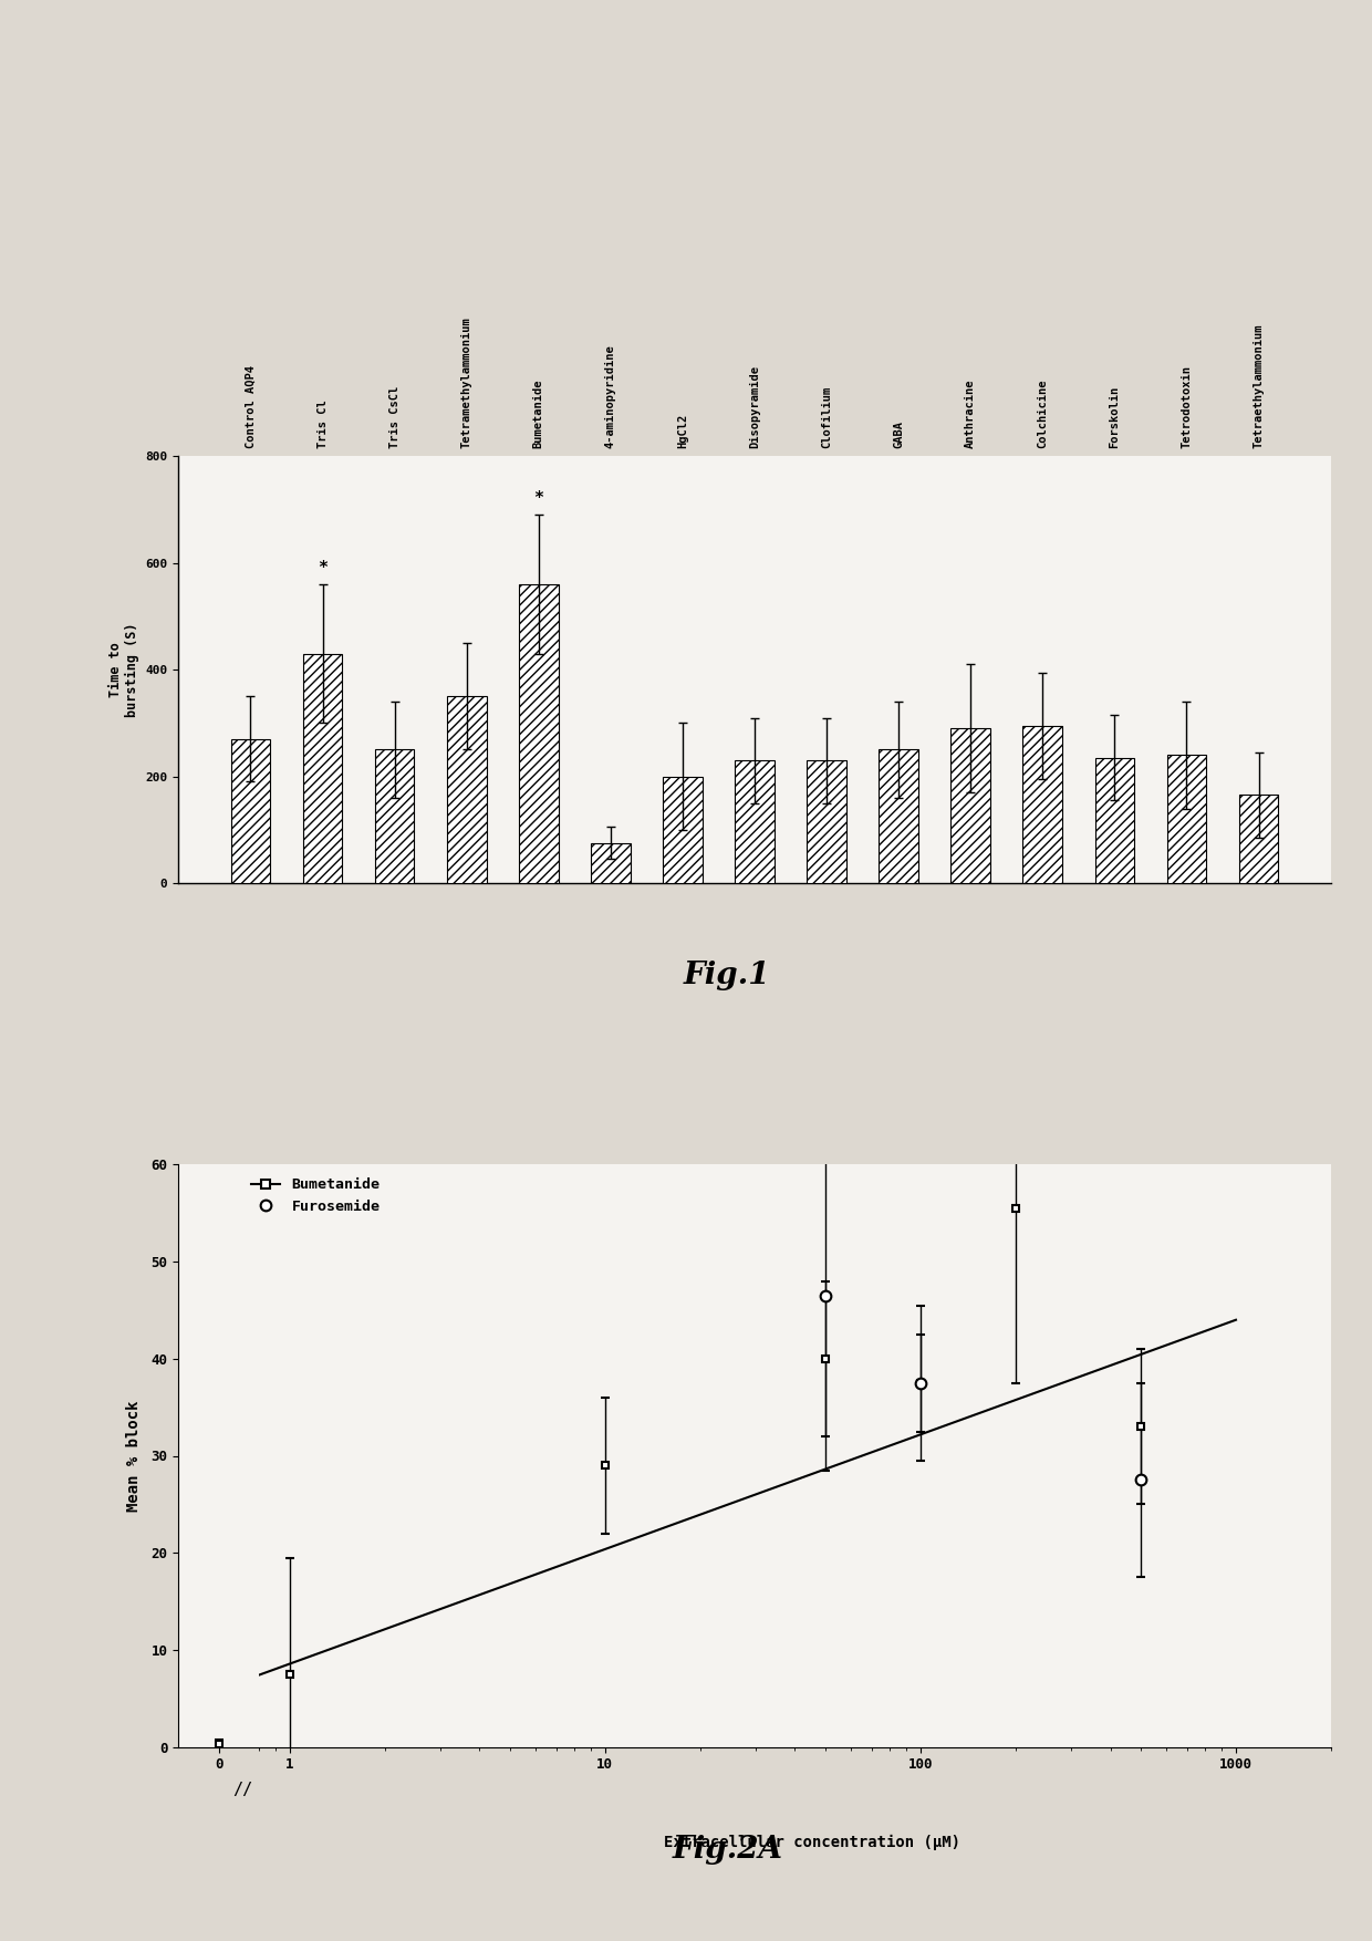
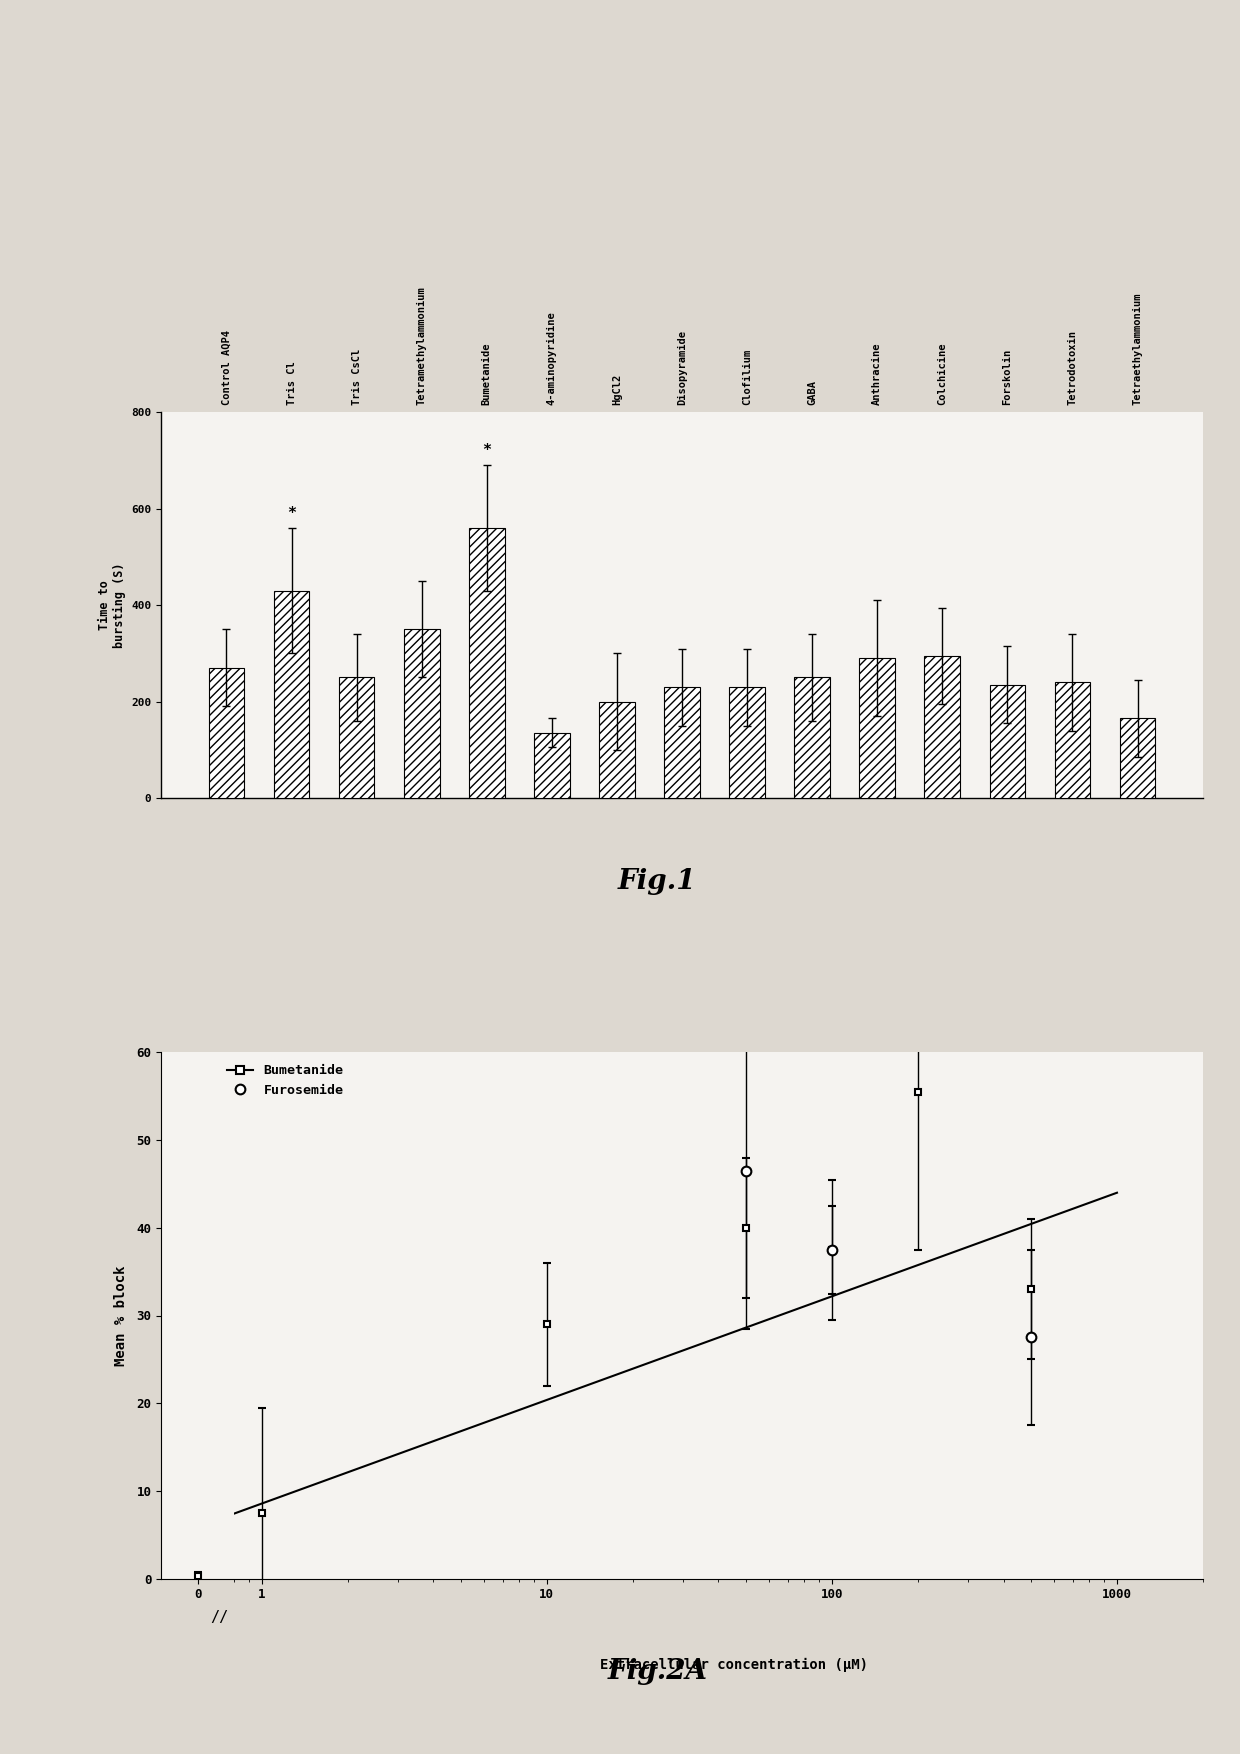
4-aminopyridine: 75 -> 135
